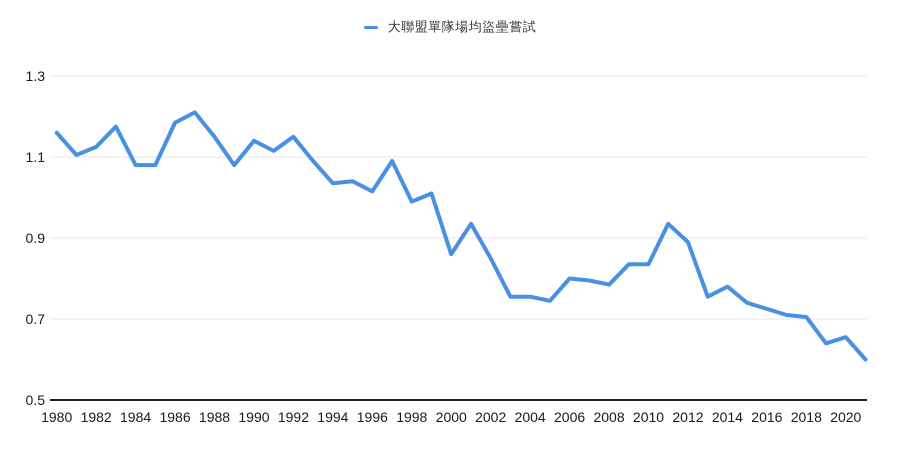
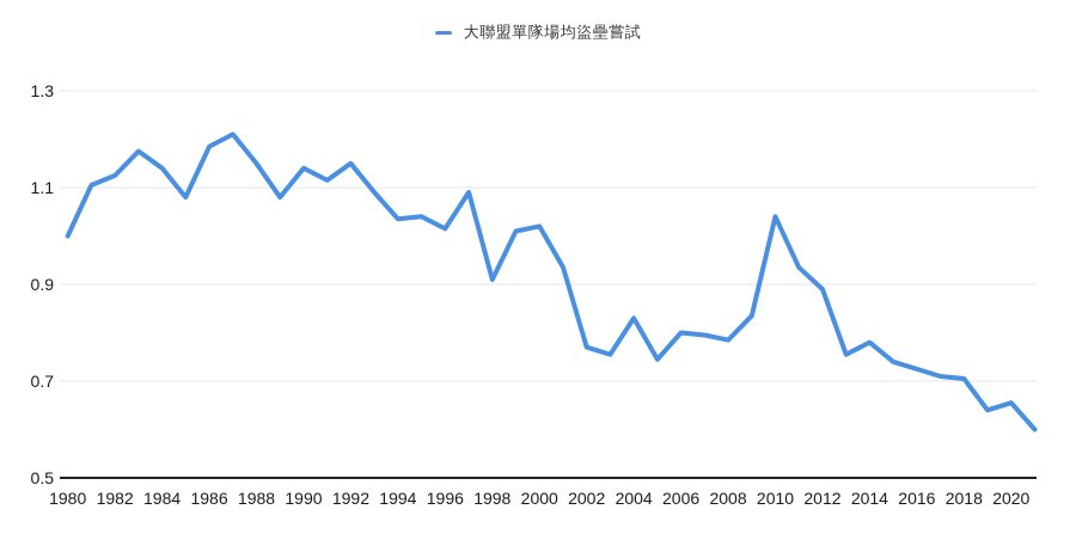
1980: 1.16 -> 1.00
1984: 1.08 -> 1.14
1998: 0.99 -> 0.91
2000: 0.86 -> 1.02
2002: 0.85 -> 0.77
2004: 0.76 -> 0.83
2010: 0.83 -> 1.04
